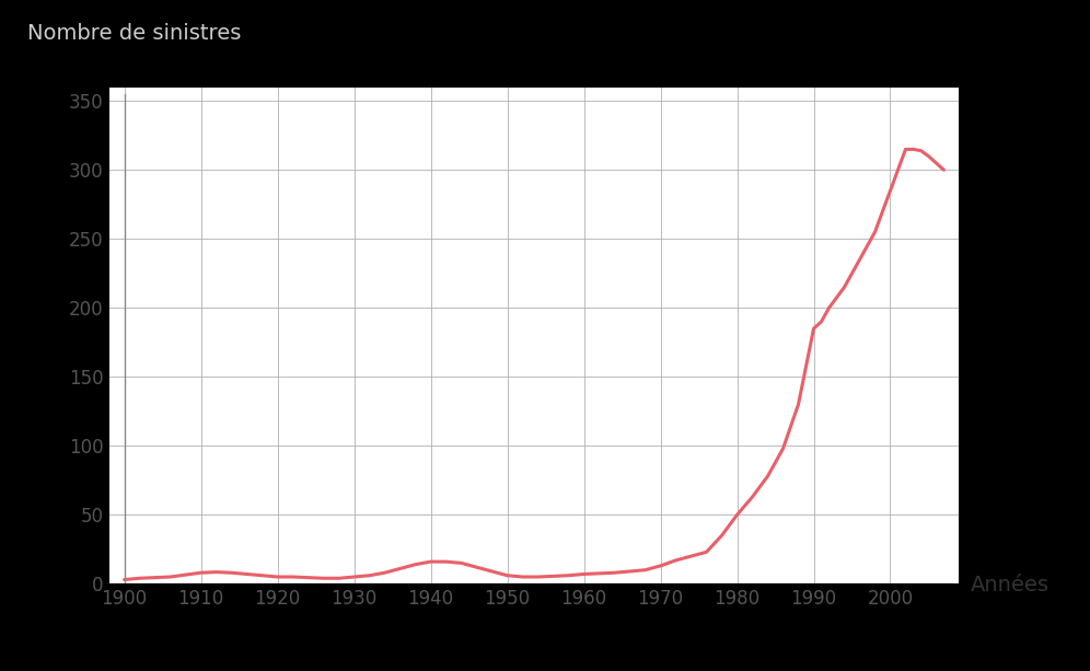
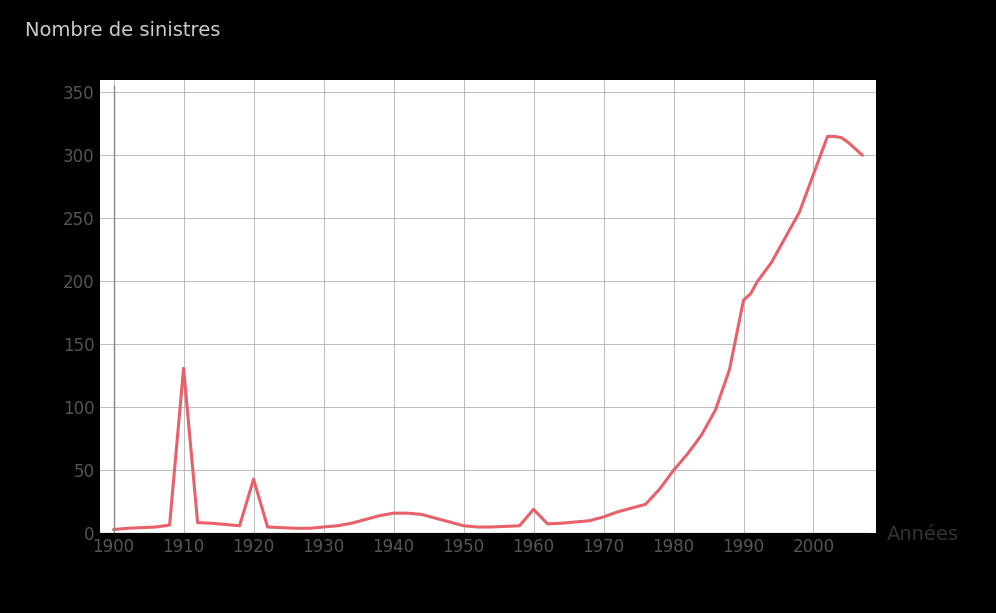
1910: 8 -> 131
1920: 5 -> 43
1960: 7 -> 19
